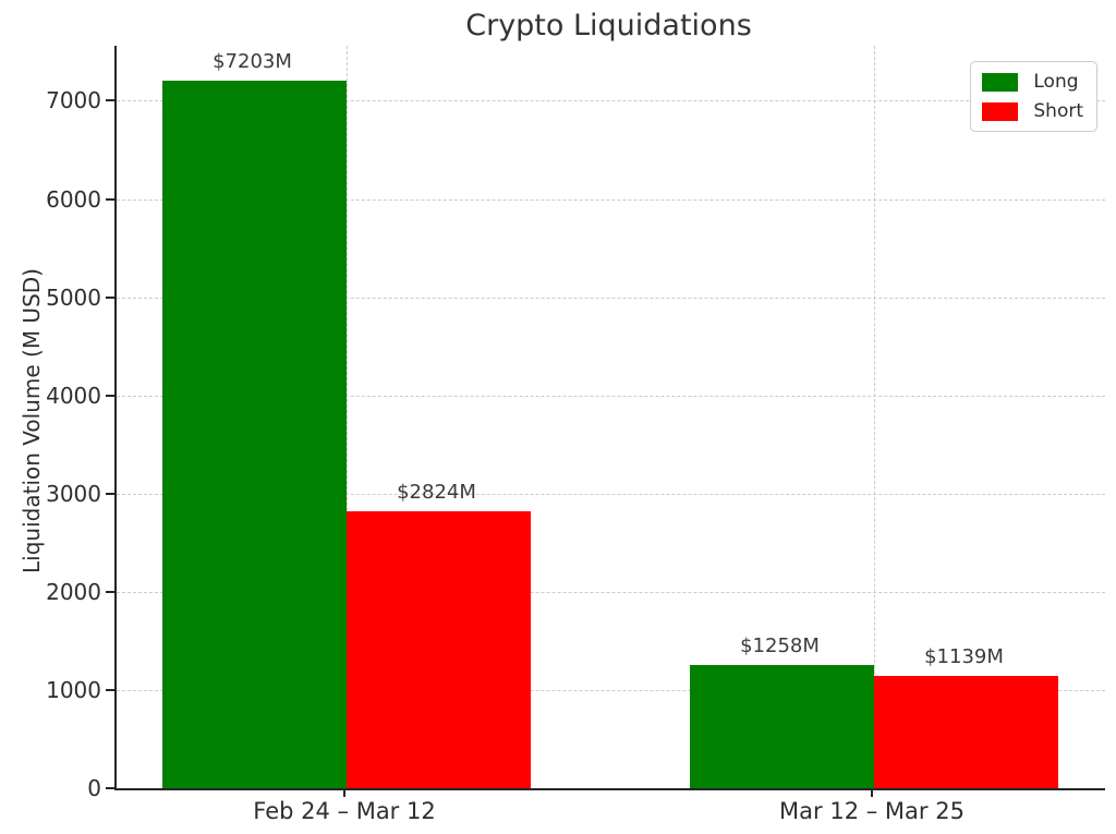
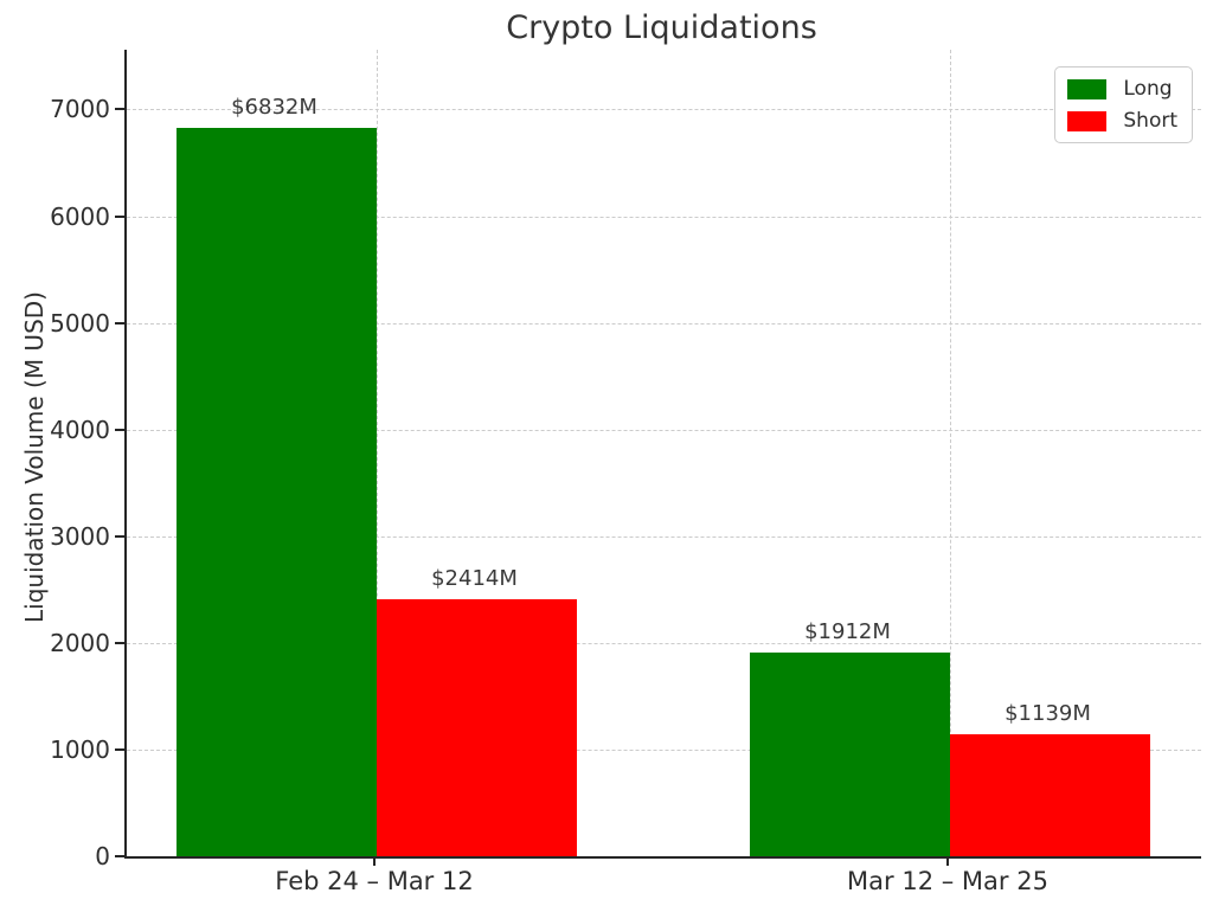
Long/Feb 24 – Mar 12: $7203M -> $6832M
Short/Feb 24 – Mar 12: $2824M -> $2414M
Long/Mar 12 – Mar 25: $1258M -> $1912M
